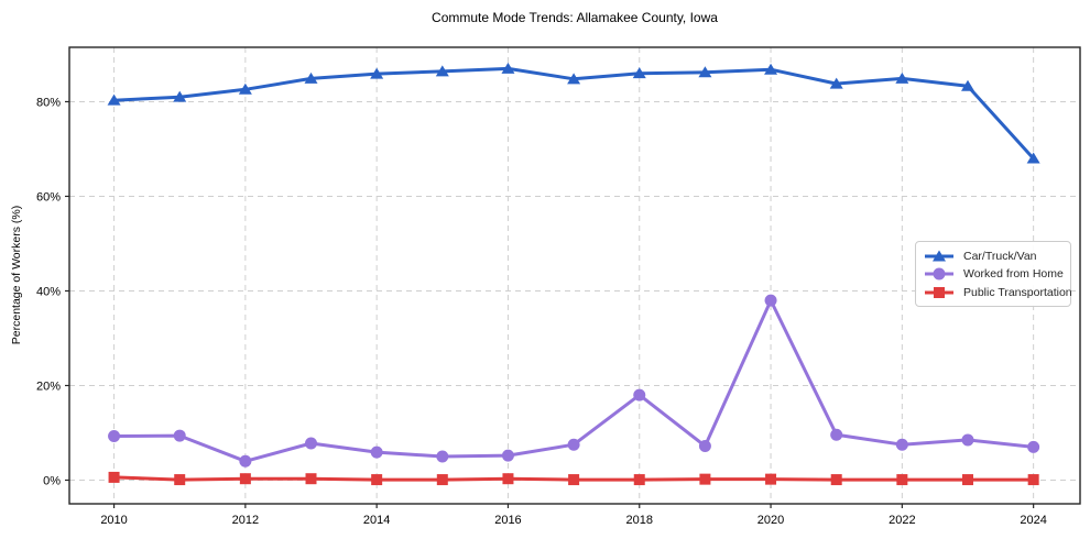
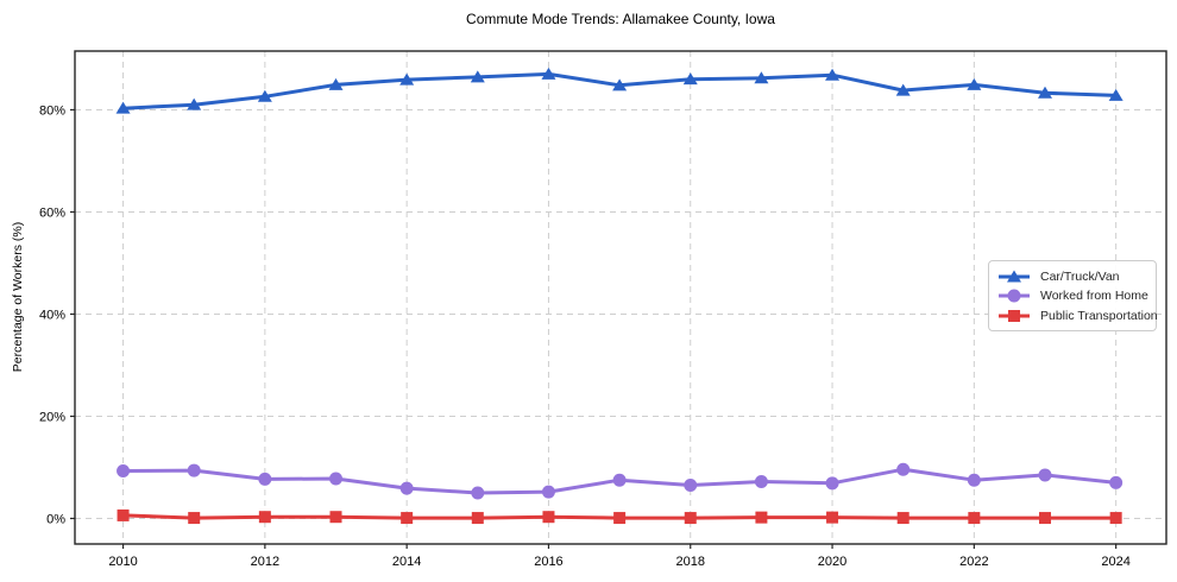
Worked from Home/2012: 4% -> 8%
Worked from Home/2018: 18% -> 6%
Worked from Home/2020: 38% -> 7%
Car/Truck/Van/2024: 68% -> 83%
